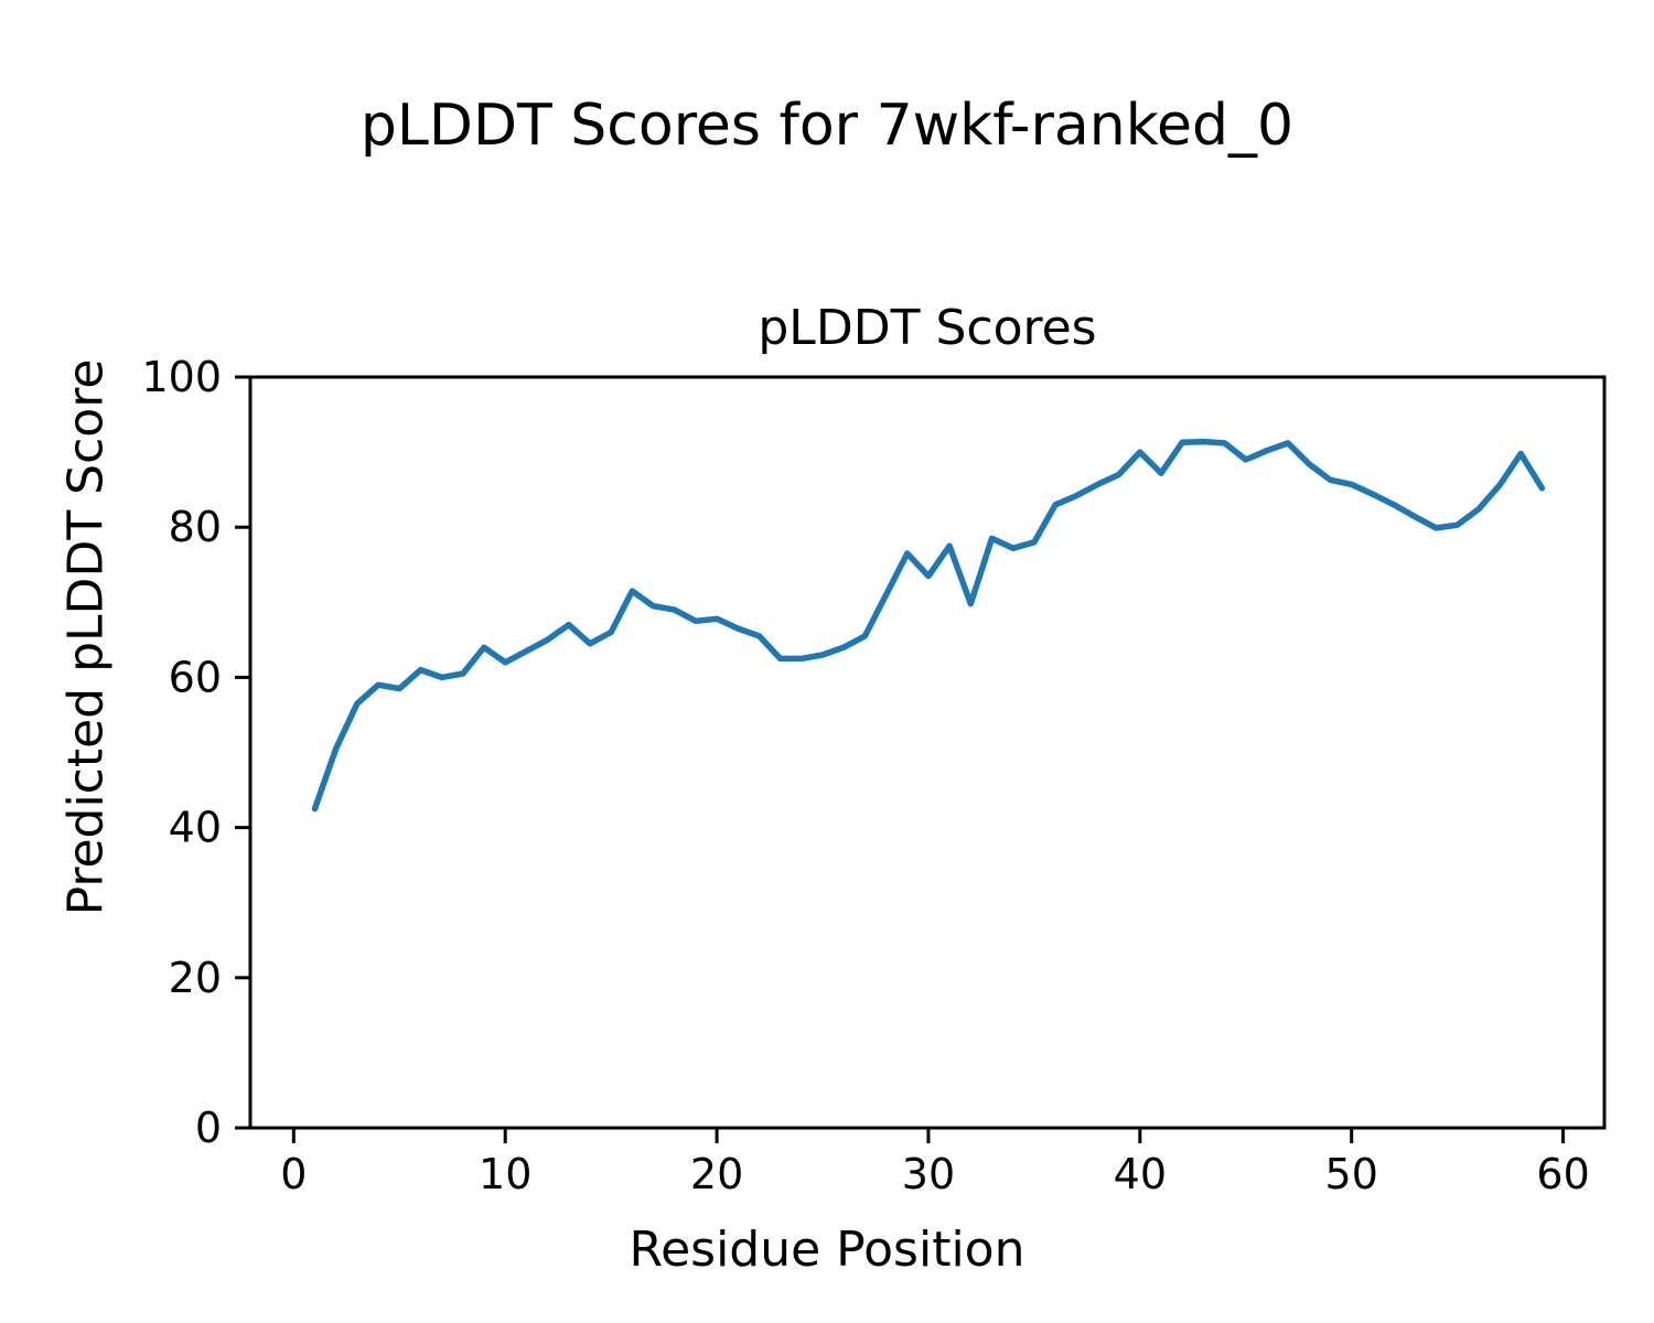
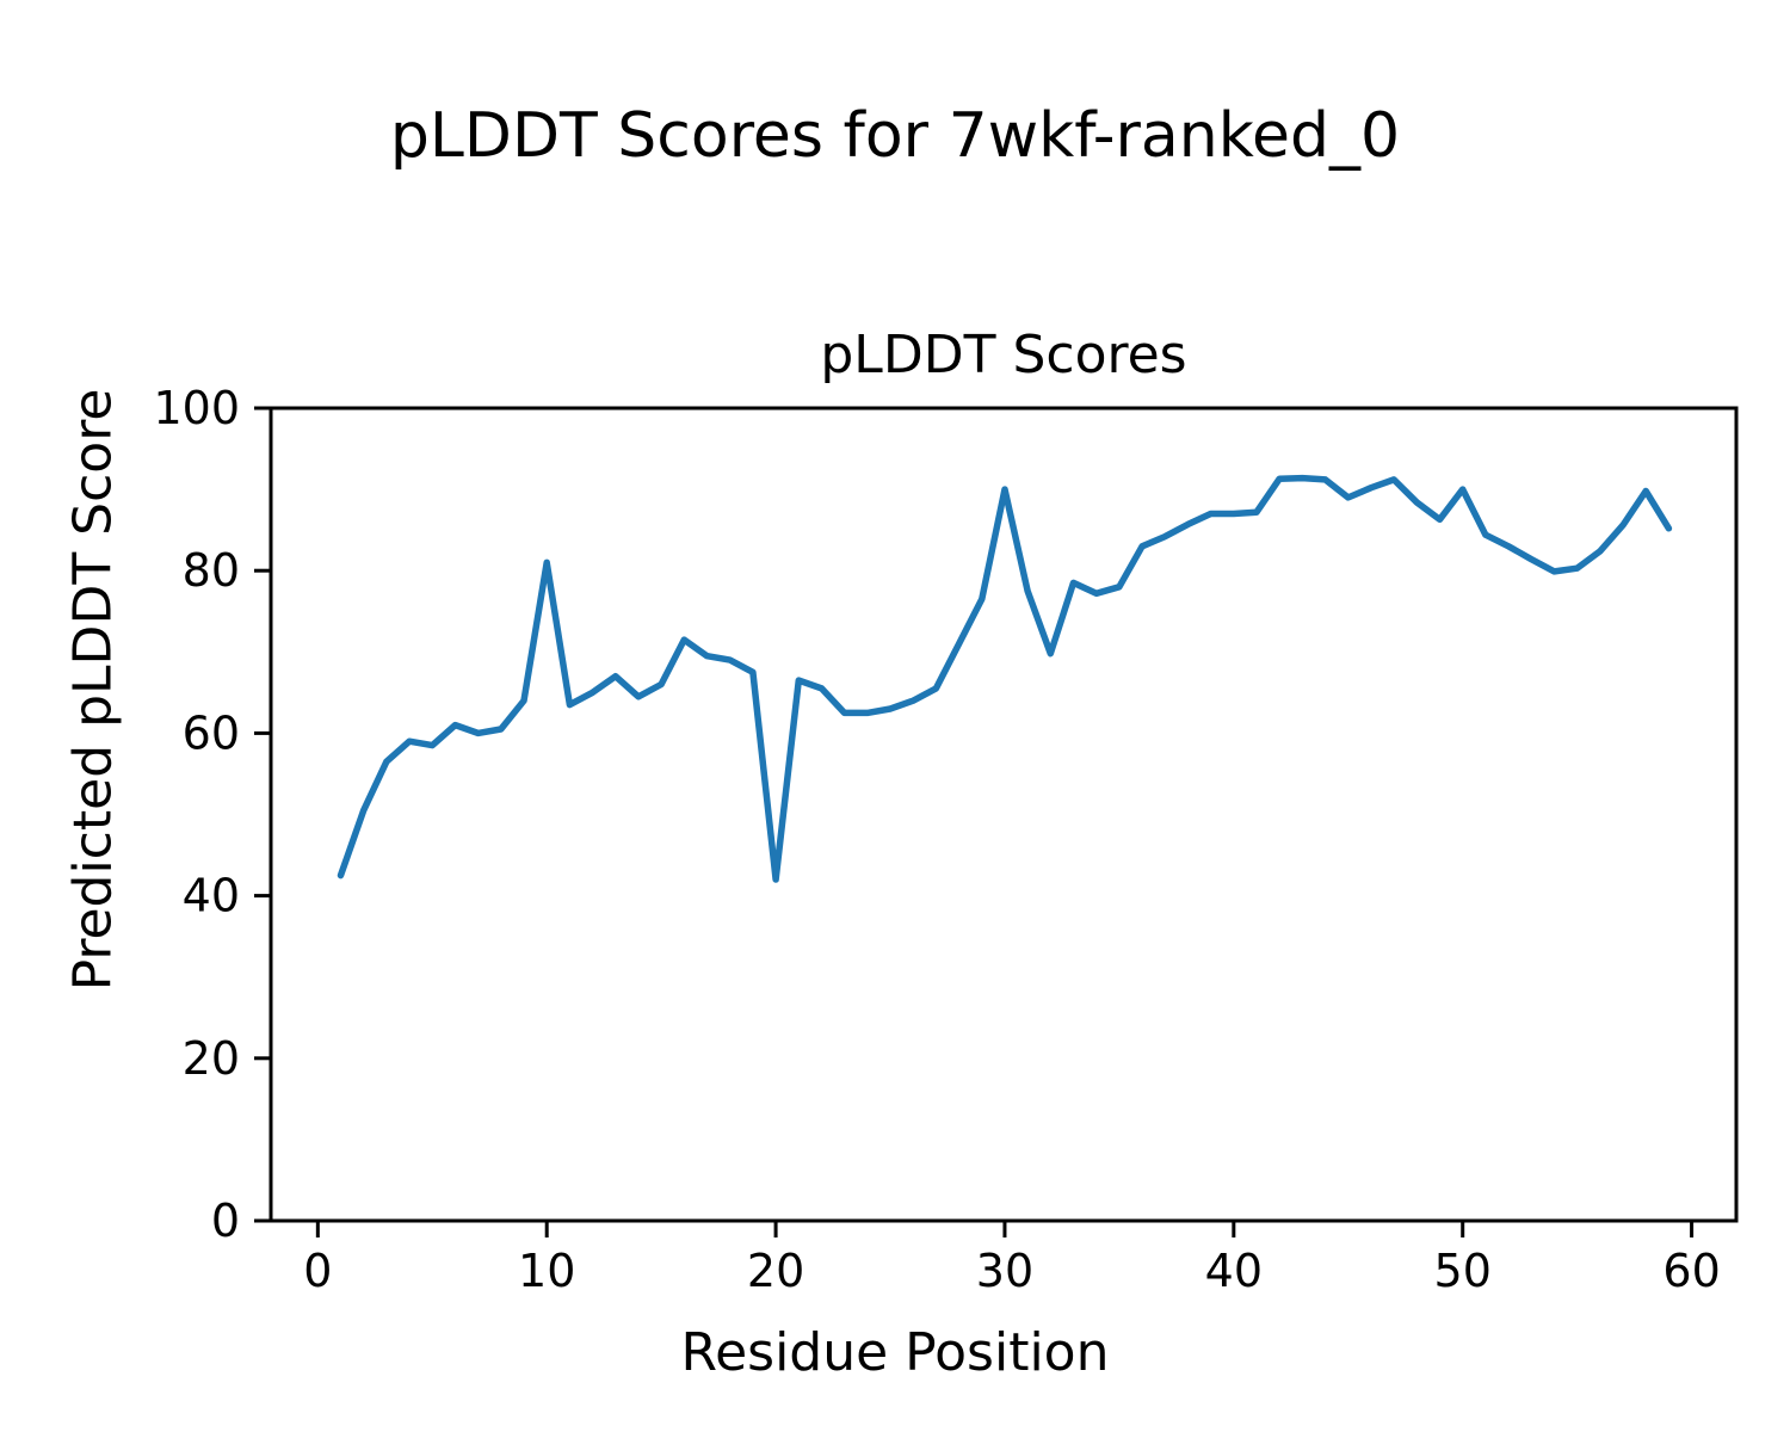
10: 62 -> 81
20: 68 -> 42
30: 74 -> 90
40: 90 -> 87
50: 86 -> 90
